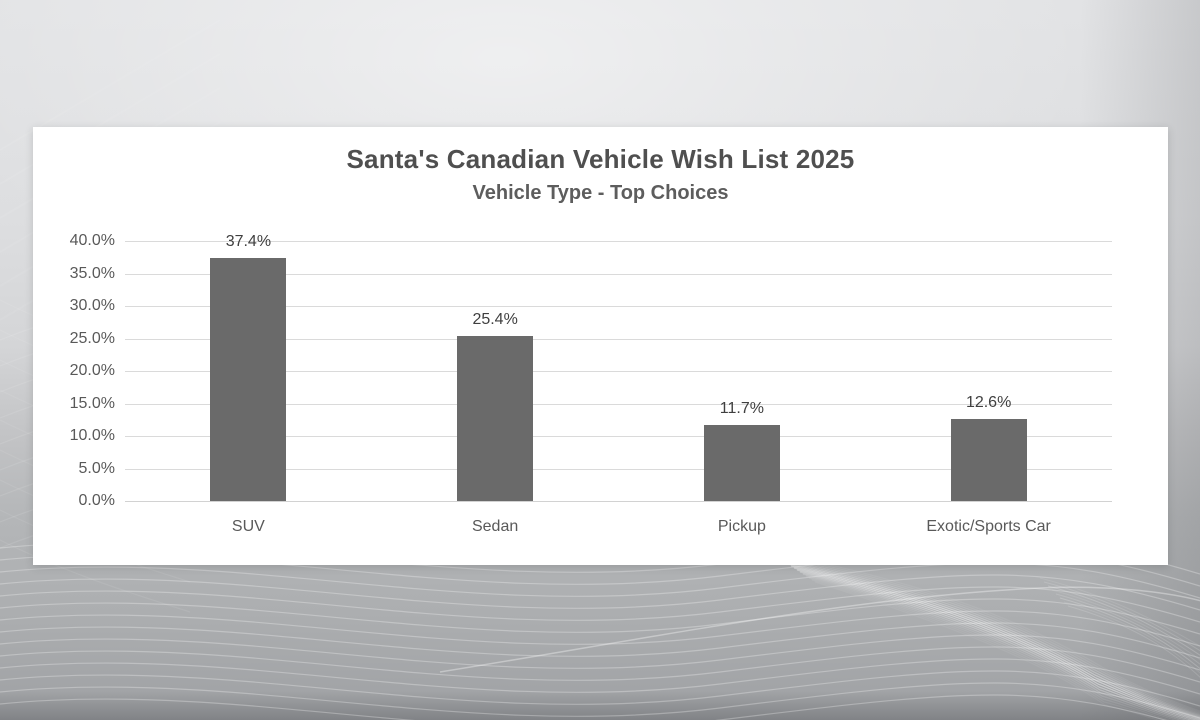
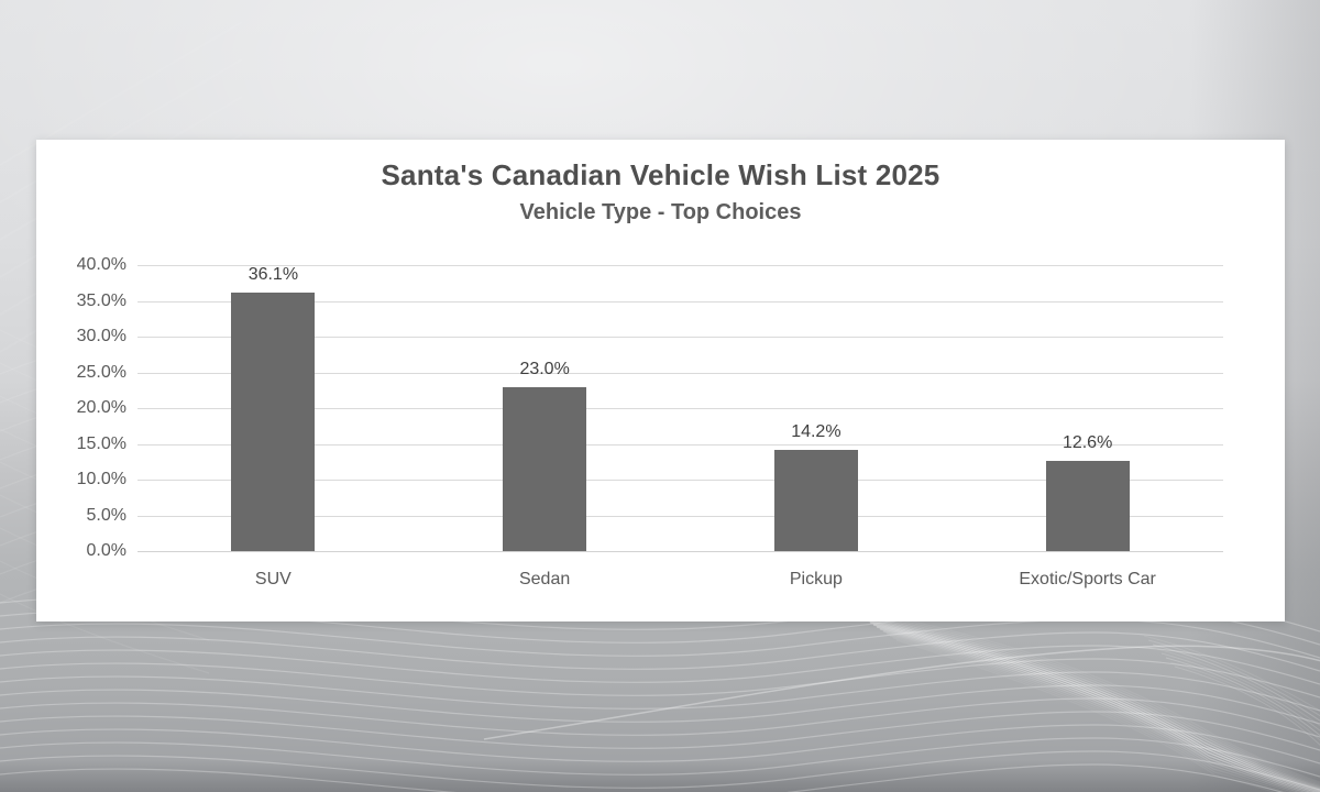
SUV: 37.4% -> 36.1%
Sedan: 25.4% -> 23.0%
Pickup: 11.7% -> 14.2%
